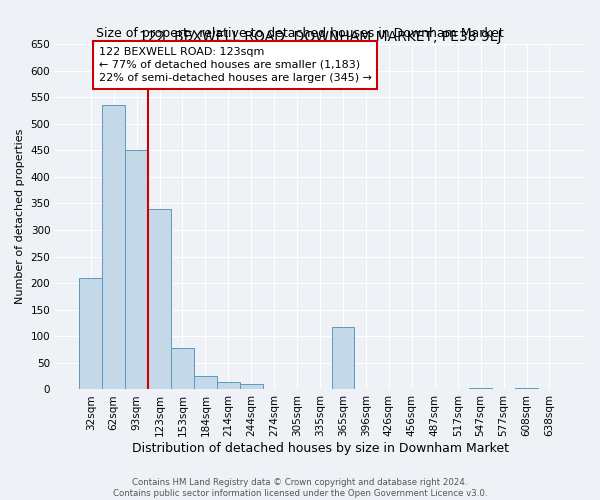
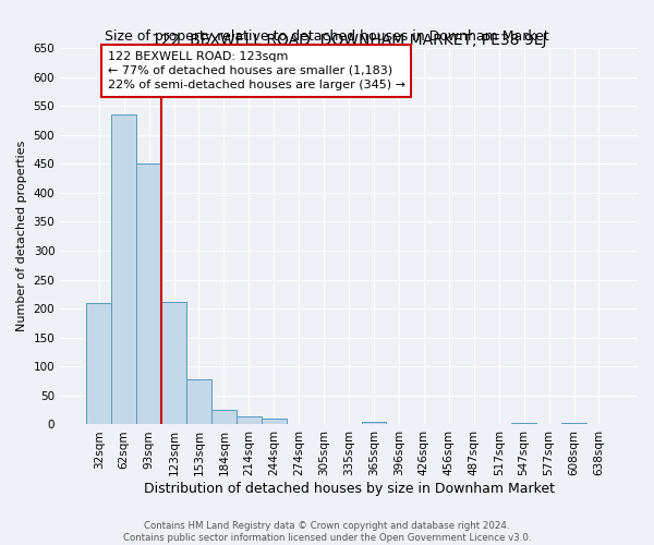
123sqm: 340 -> 212
365sqm: 118 -> 5
